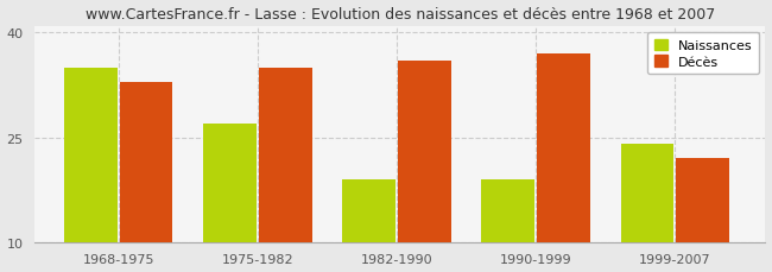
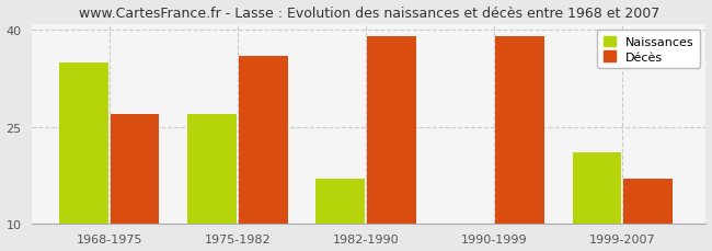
Décès/1968-1975: 33 -> 27
Décès/1975-1982: 35 -> 36
Naissances/1982-1990: 19 -> 17
Décès/1982-1990: 36 -> 39
Naissances/1990-1999: 19 -> 10
Décès/1990-1999: 37 -> 39
Naissances/1999-2007: 24 -> 21
Décès/1999-2007: 22 -> 17
